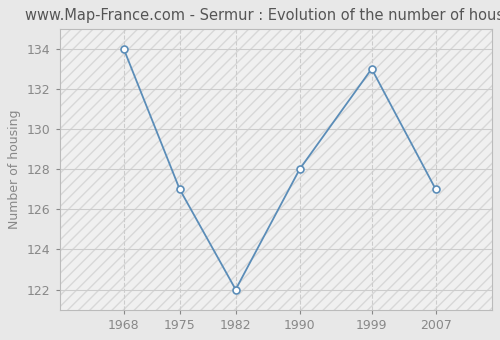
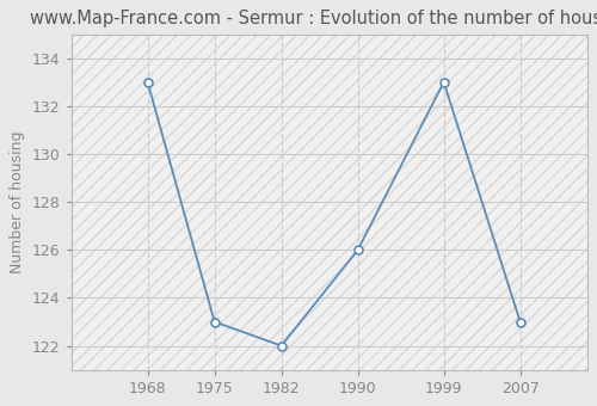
1968: 134 -> 133
1975: 127 -> 123
1990: 128 -> 126
2007: 127 -> 123
